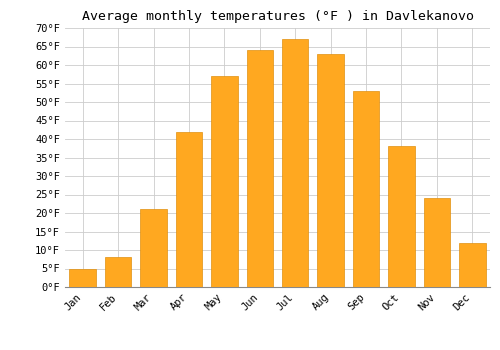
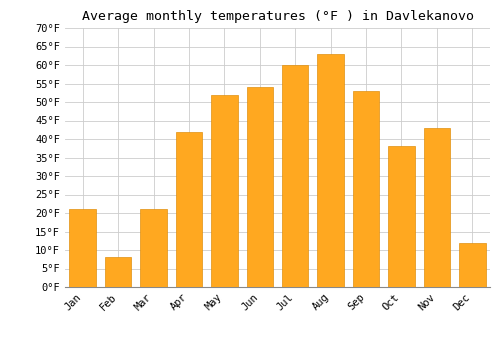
Jan: 5°F -> 21°F
May: 57°F -> 52°F
Jun: 64°F -> 54°F
Jul: 67°F -> 60°F
Nov: 24°F -> 43°F
